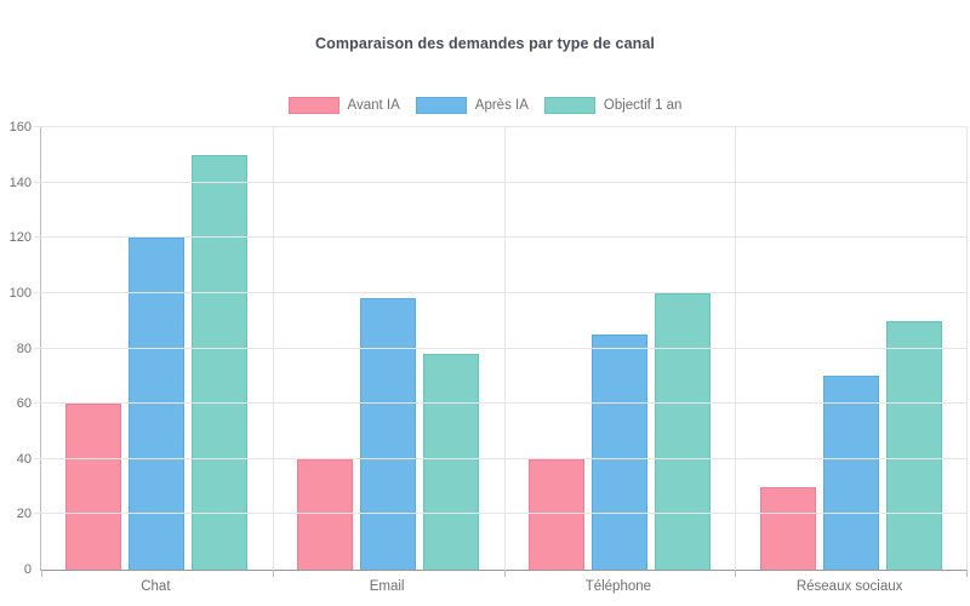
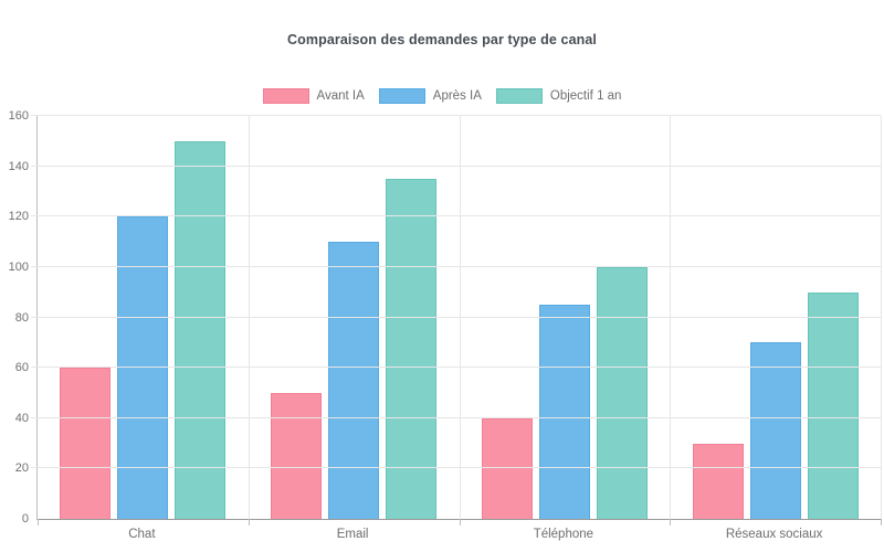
Avant IA/Email: 40 -> 50
Après IA/Email: 98 -> 110
Objectif 1 an/Email: 78 -> 135
